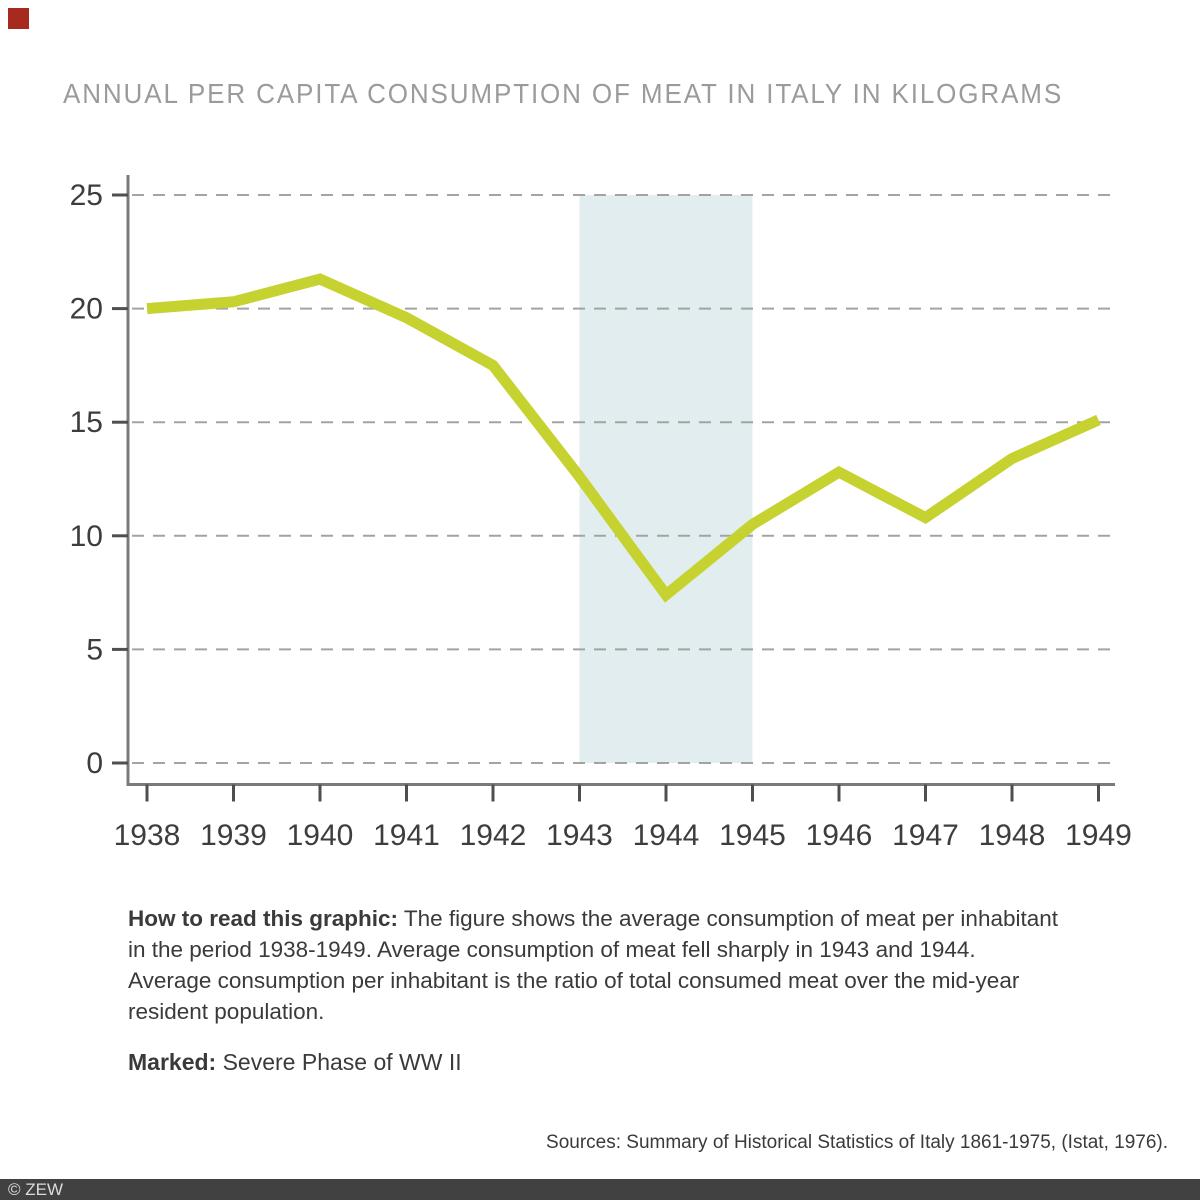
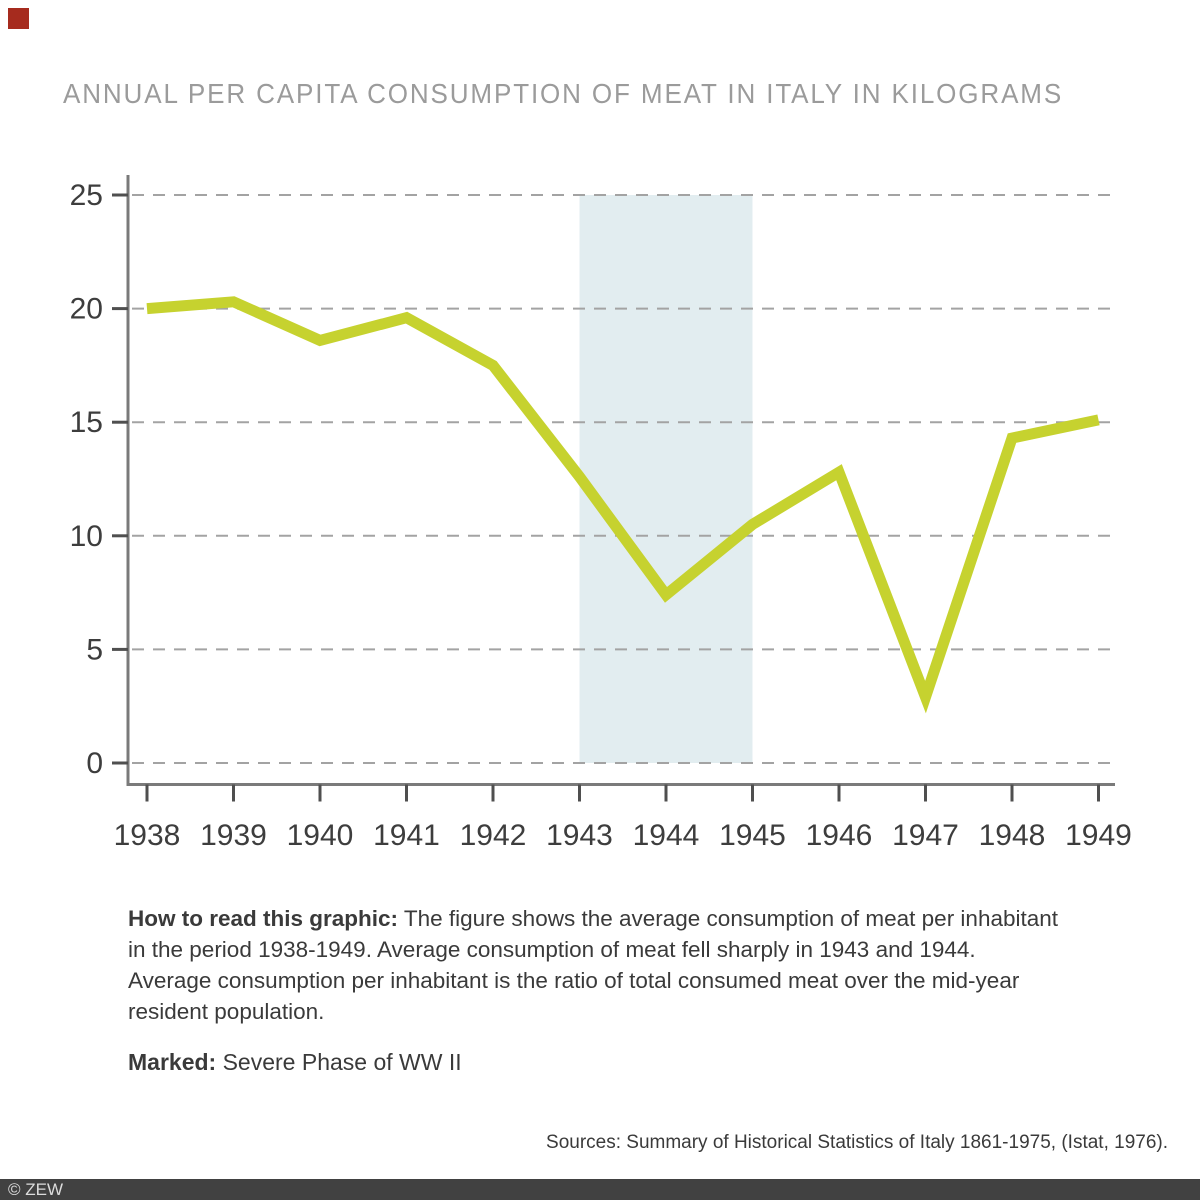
1940: 21.3 -> 18.6
1947: 10.8 -> 2.9
1948: 13.4 -> 14.3
